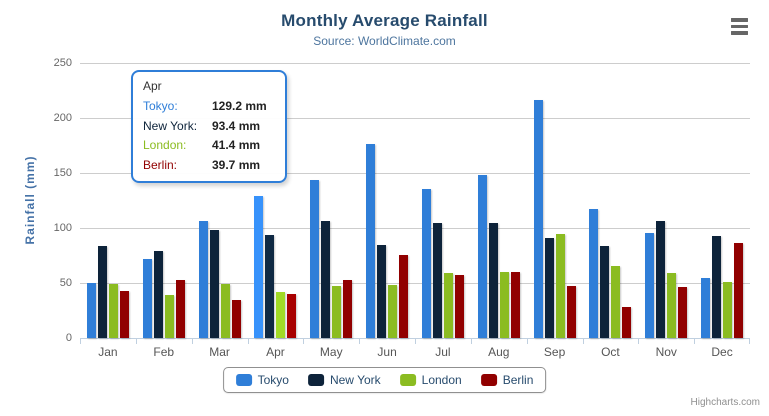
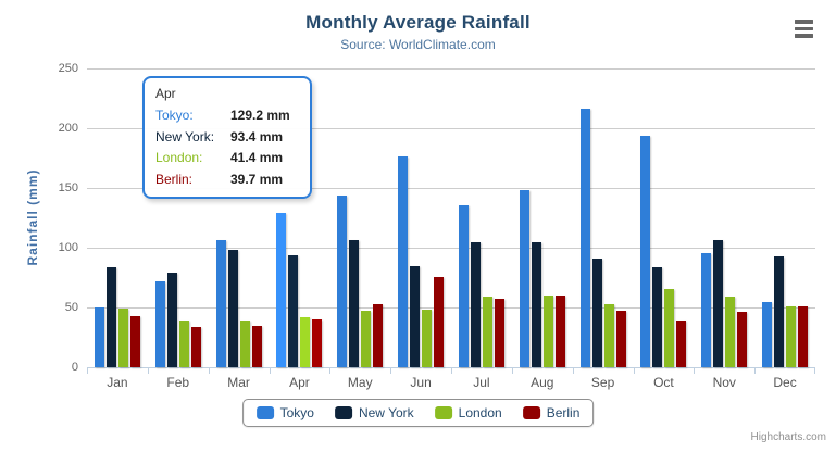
Berlin/Feb: 53 -> 33
London/Mar: 49 -> 39
London/Sep: 95 -> 52
Tokyo/Oct: 117 -> 194
Berlin/Oct: 28 -> 39
Berlin/Dec: 86 -> 51
